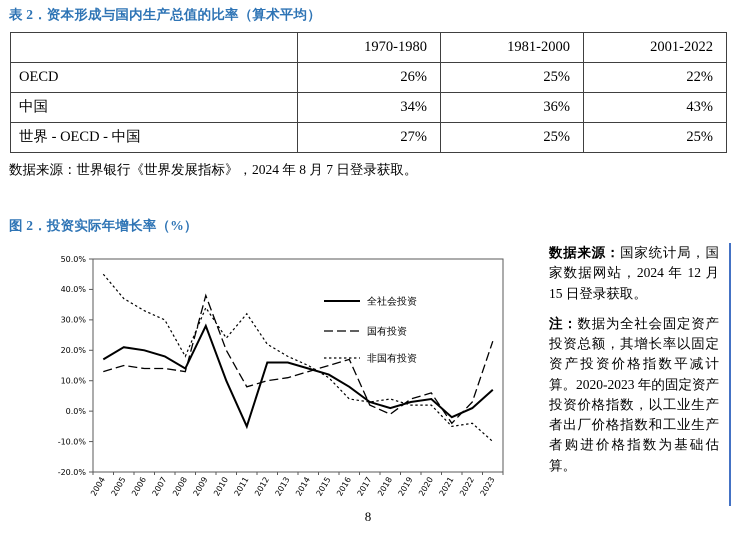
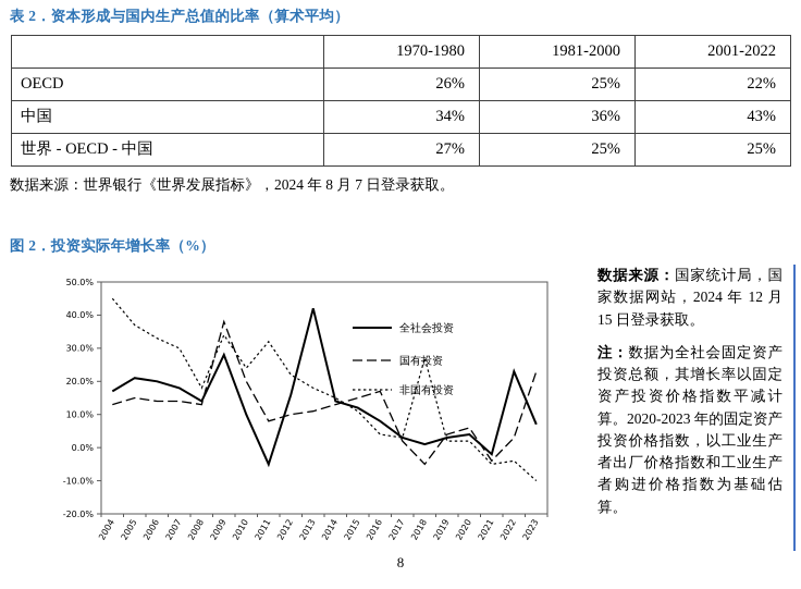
全社会投资/2013: 16% -> 42%
国有投资/2018: -1% -> -5%
非国有投资/2018: 4% -> 27%
全社会投资/2022: 1% -> 23%
